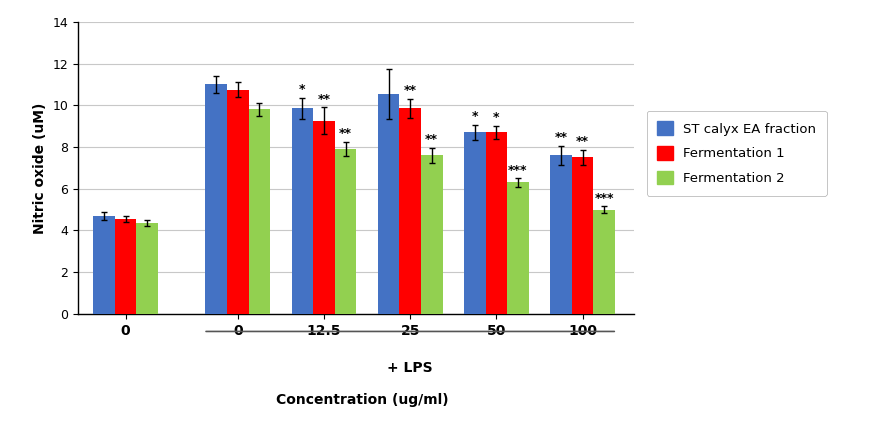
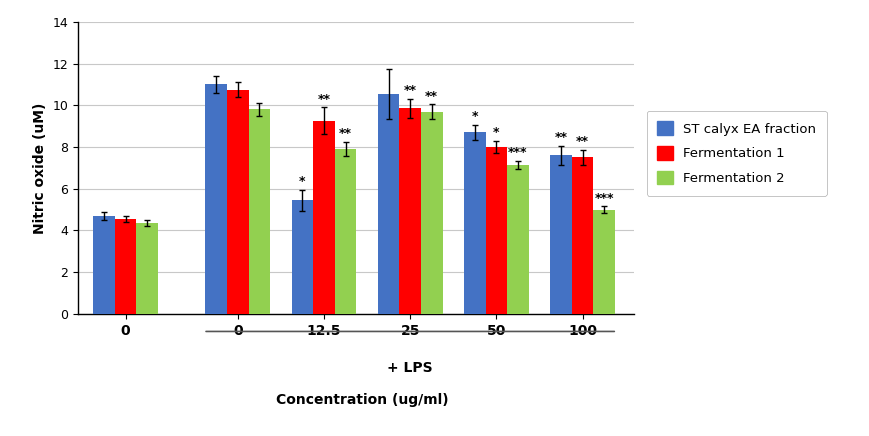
ST calyx EA fraction/12.5: 9.85 -> 5.45
Fermentation 2/25: 7.60 -> 9.70
Fermentation 1/50: 8.70 -> 8.00
Fermentation 2/50: 6.30 -> 7.15
